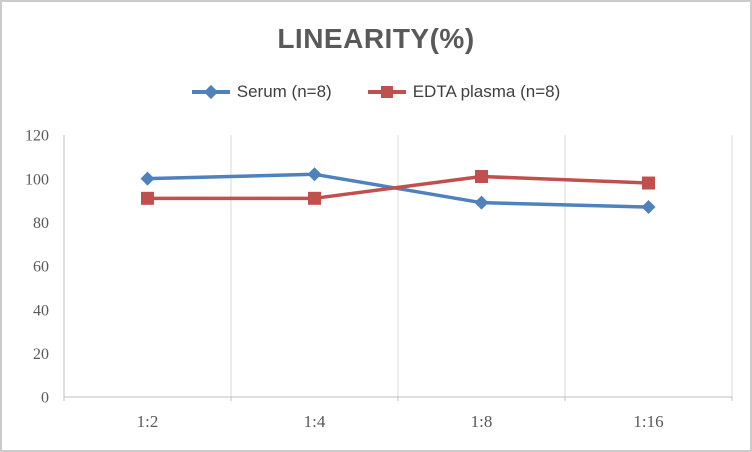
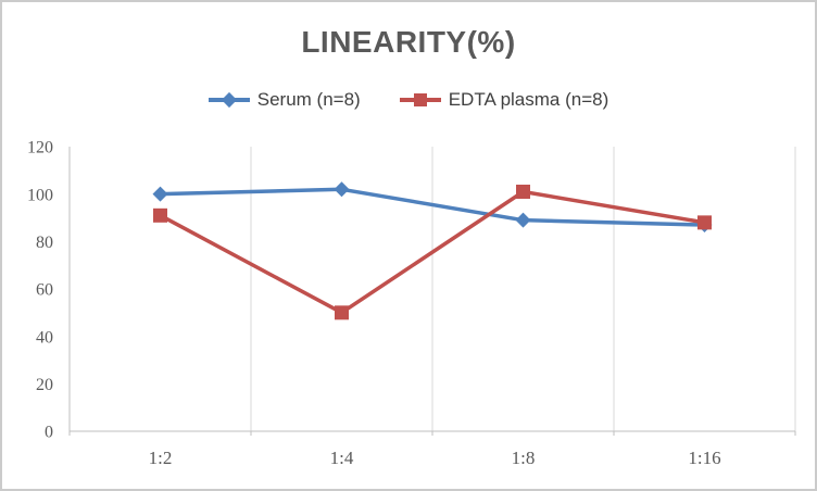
EDTA plasma (n=8)/1:4: 91 -> 50
EDTA plasma (n=8)/1:16: 98 -> 88
